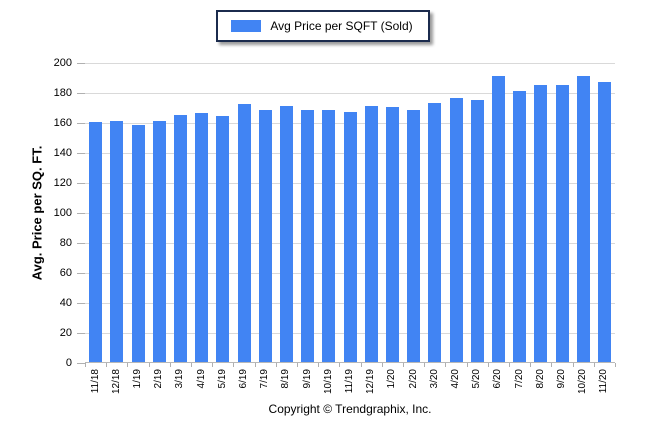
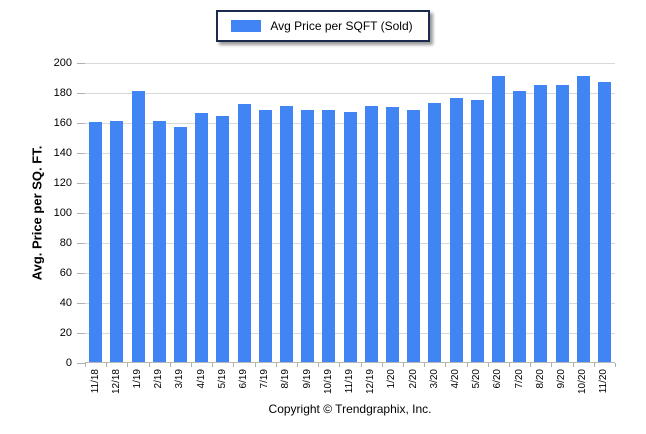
1/19: 158 -> 181
3/19: 165 -> 157
